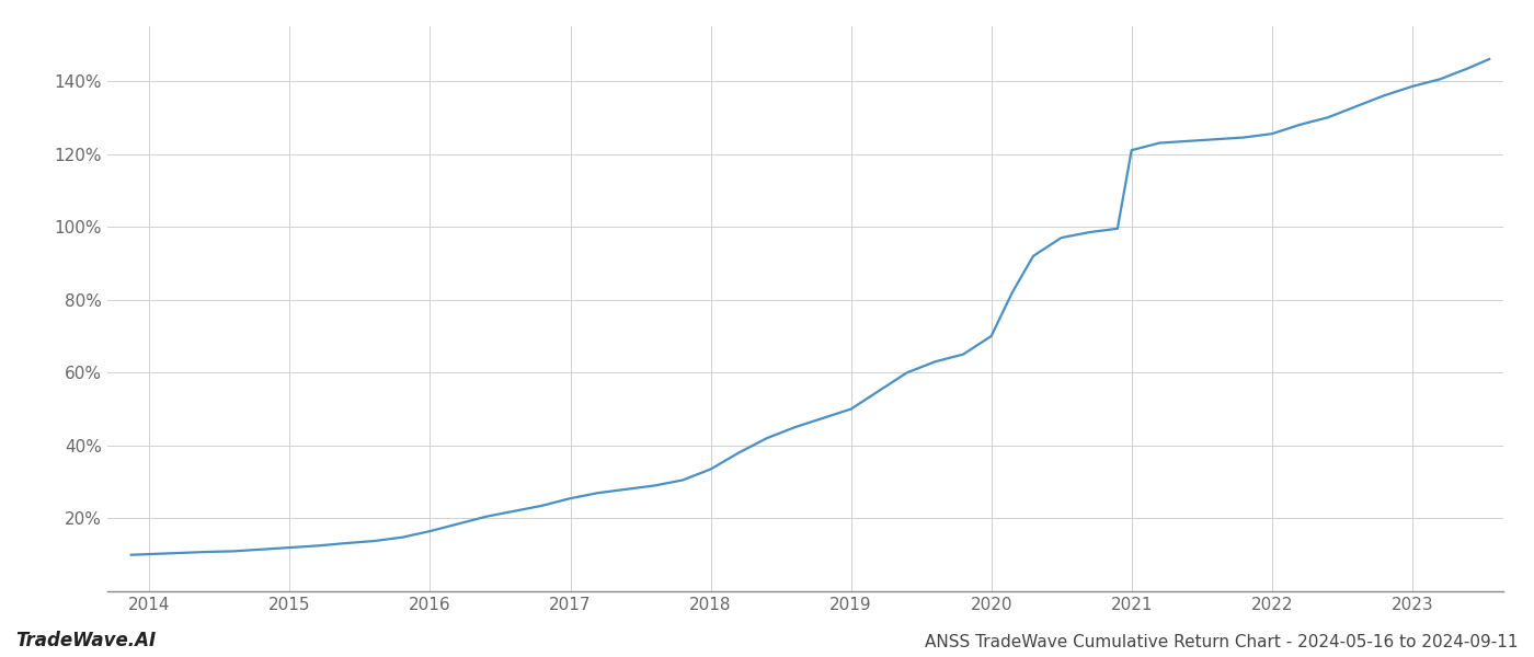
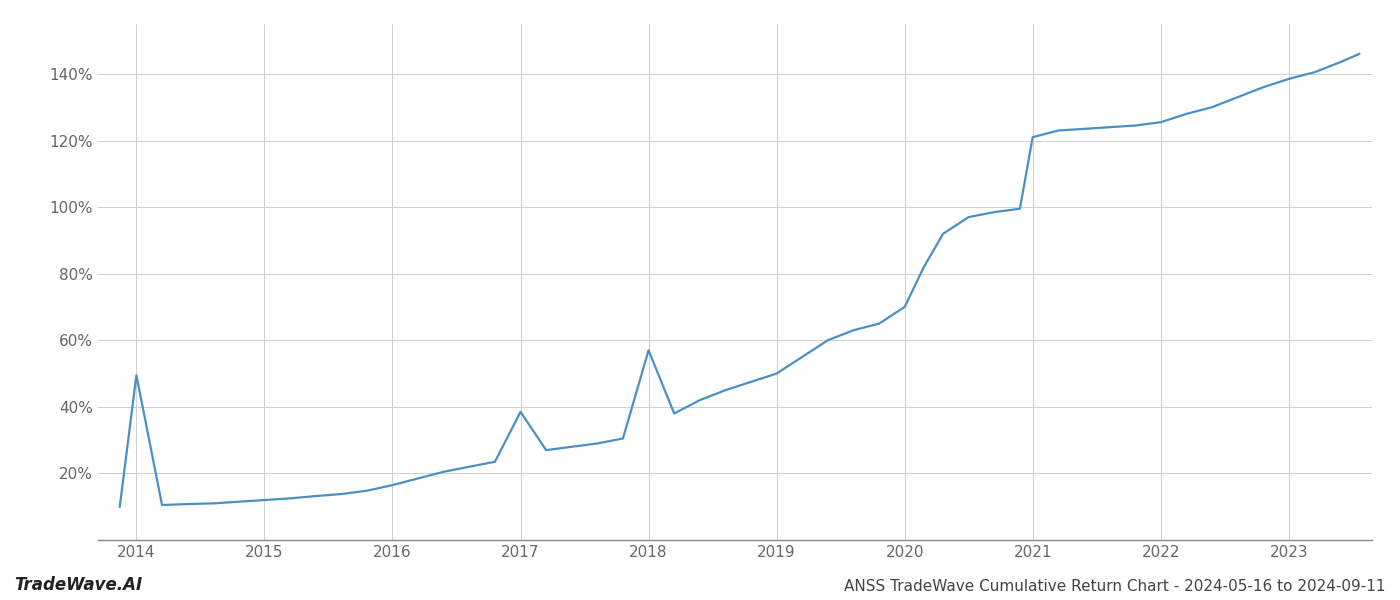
2014: 10.2% -> 49.5%
2017: 25.5% -> 38.5%
2018: 33.5% -> 57.0%
